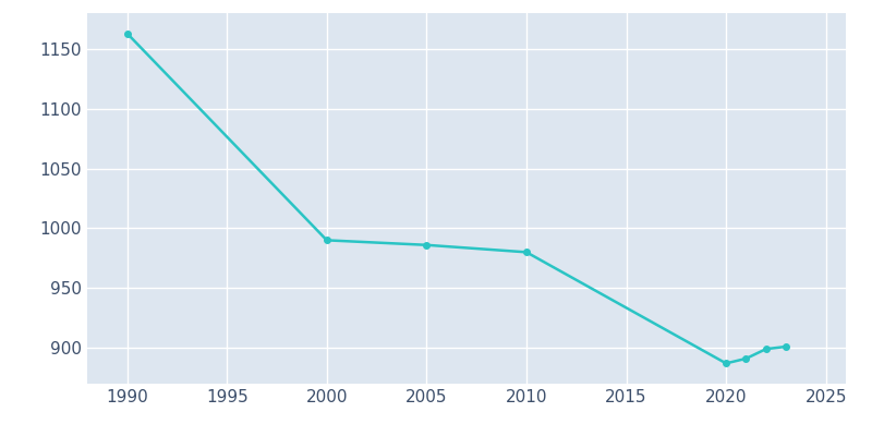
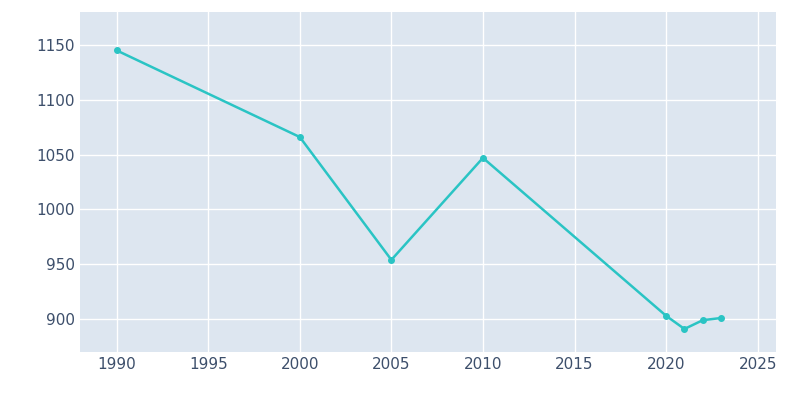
1990: 1163 -> 1145
2000: 990 -> 1066
2005: 986 -> 954
2010: 980 -> 1047
2020: 887 -> 903
